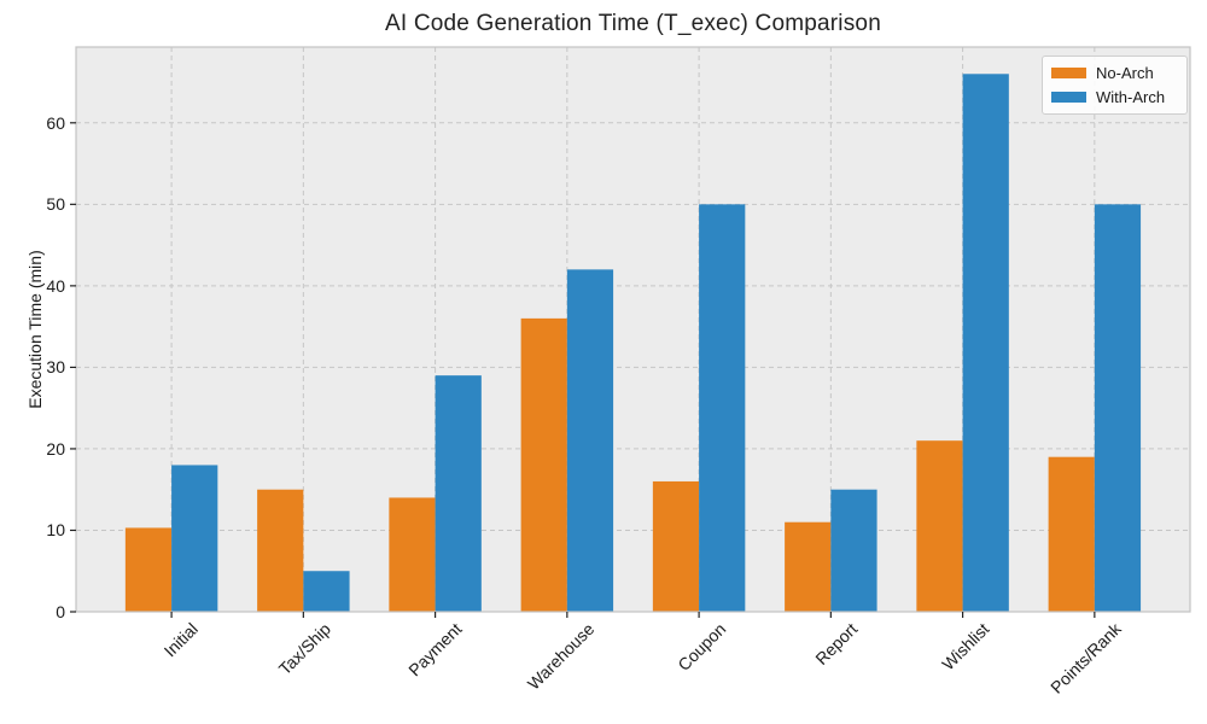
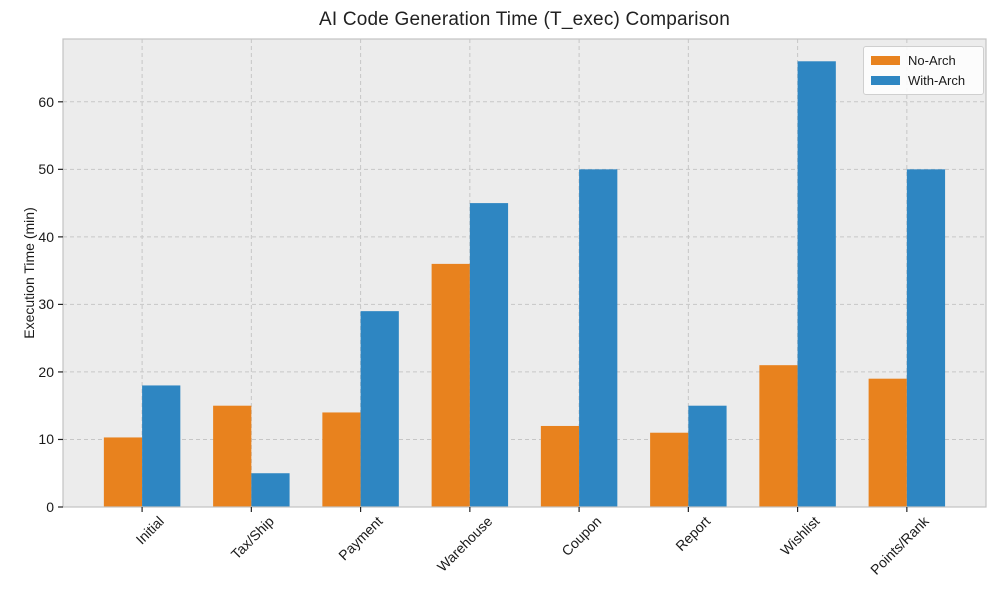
With-Arch/Warehouse: 42 -> 45
No-Arch/Coupon: 16 -> 12
